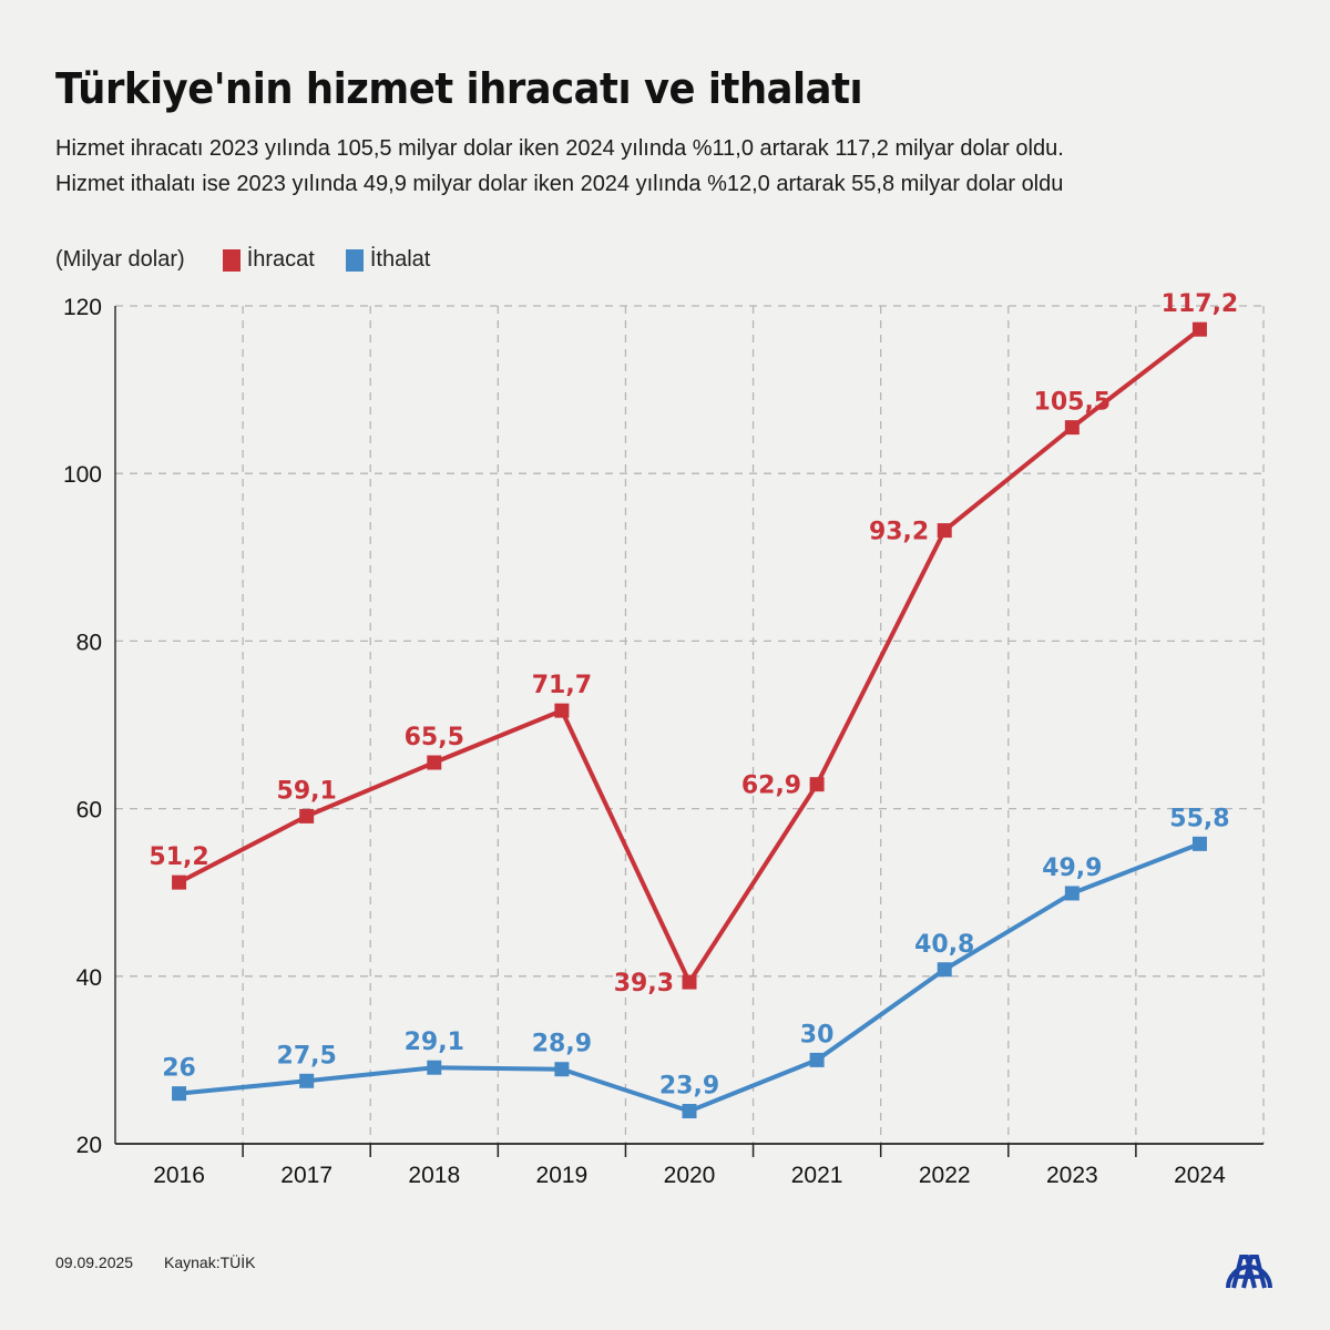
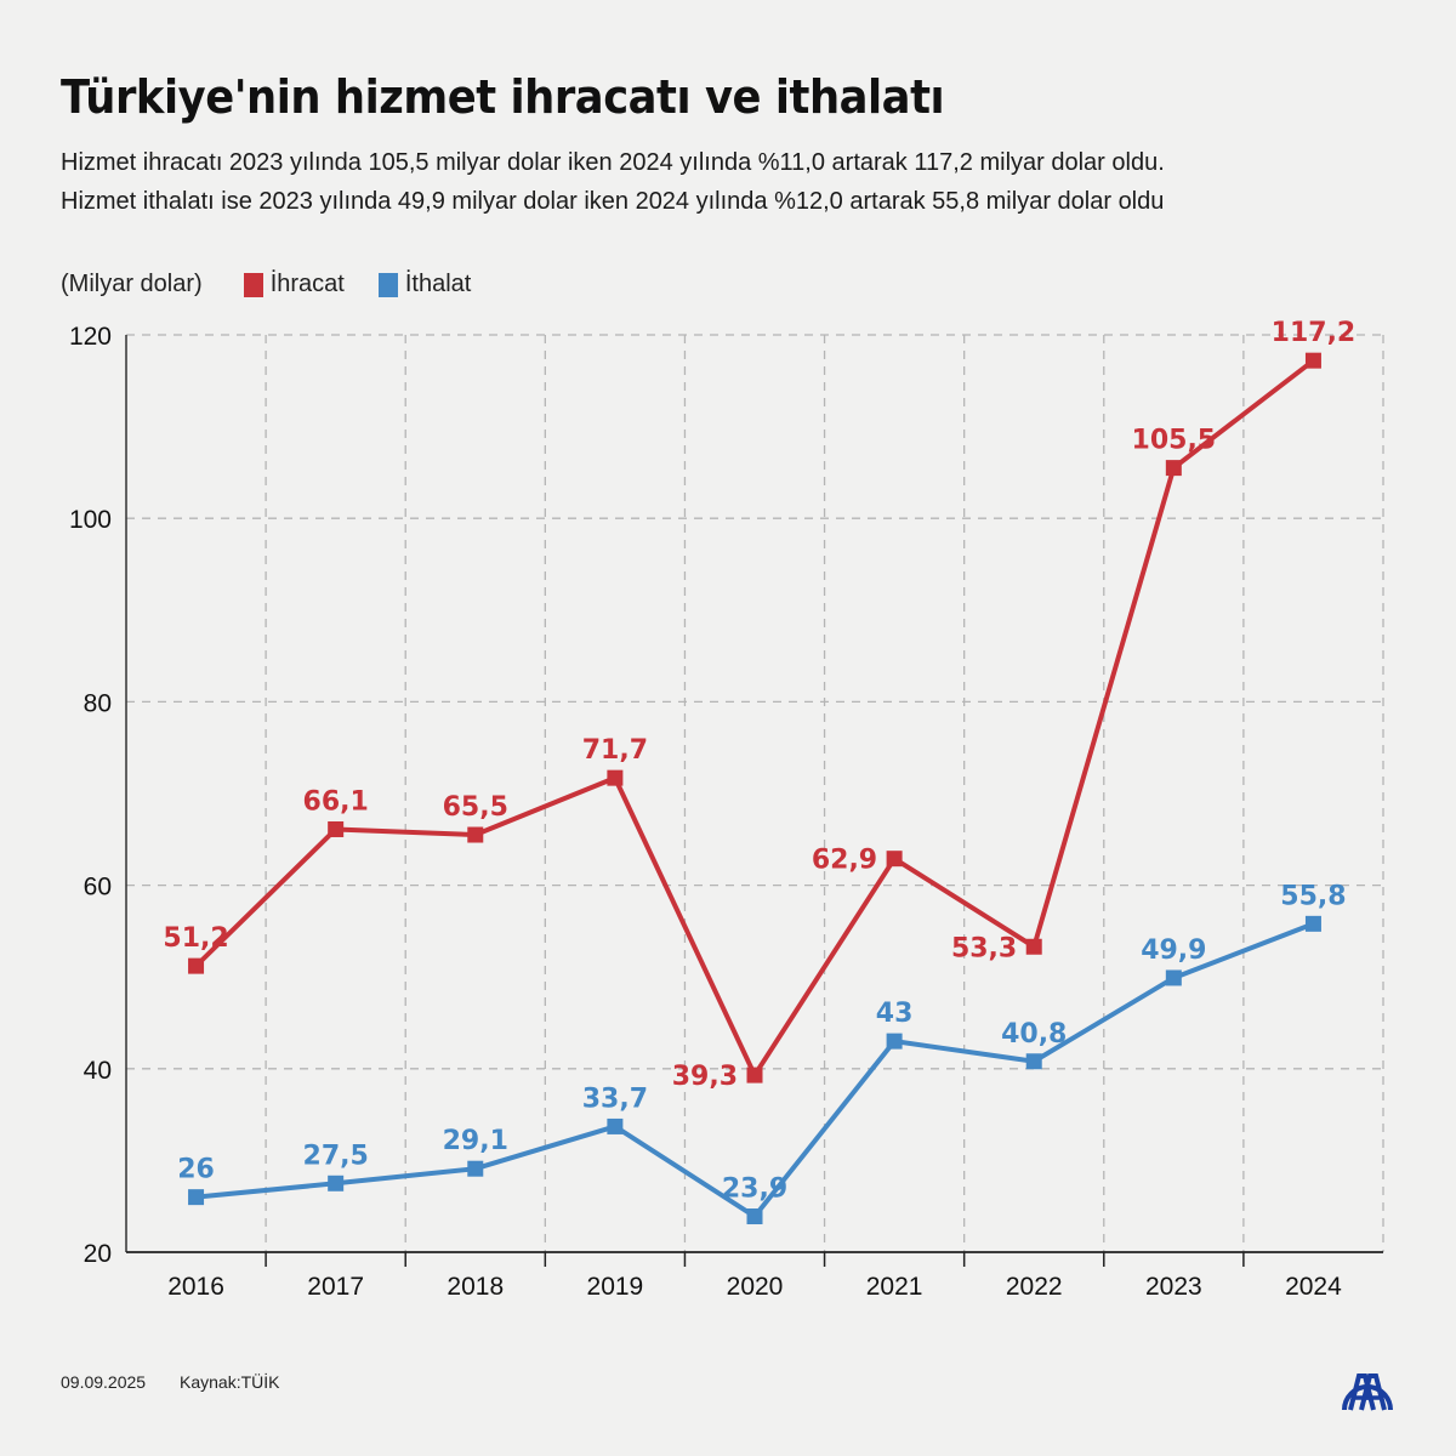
İhracat/2017: 59,1 -> 66,1
İthalat/2019: 28,9 -> 33,7
İthalat/2021: 30 -> 43
İhracat/2022: 93,2 -> 53,3
